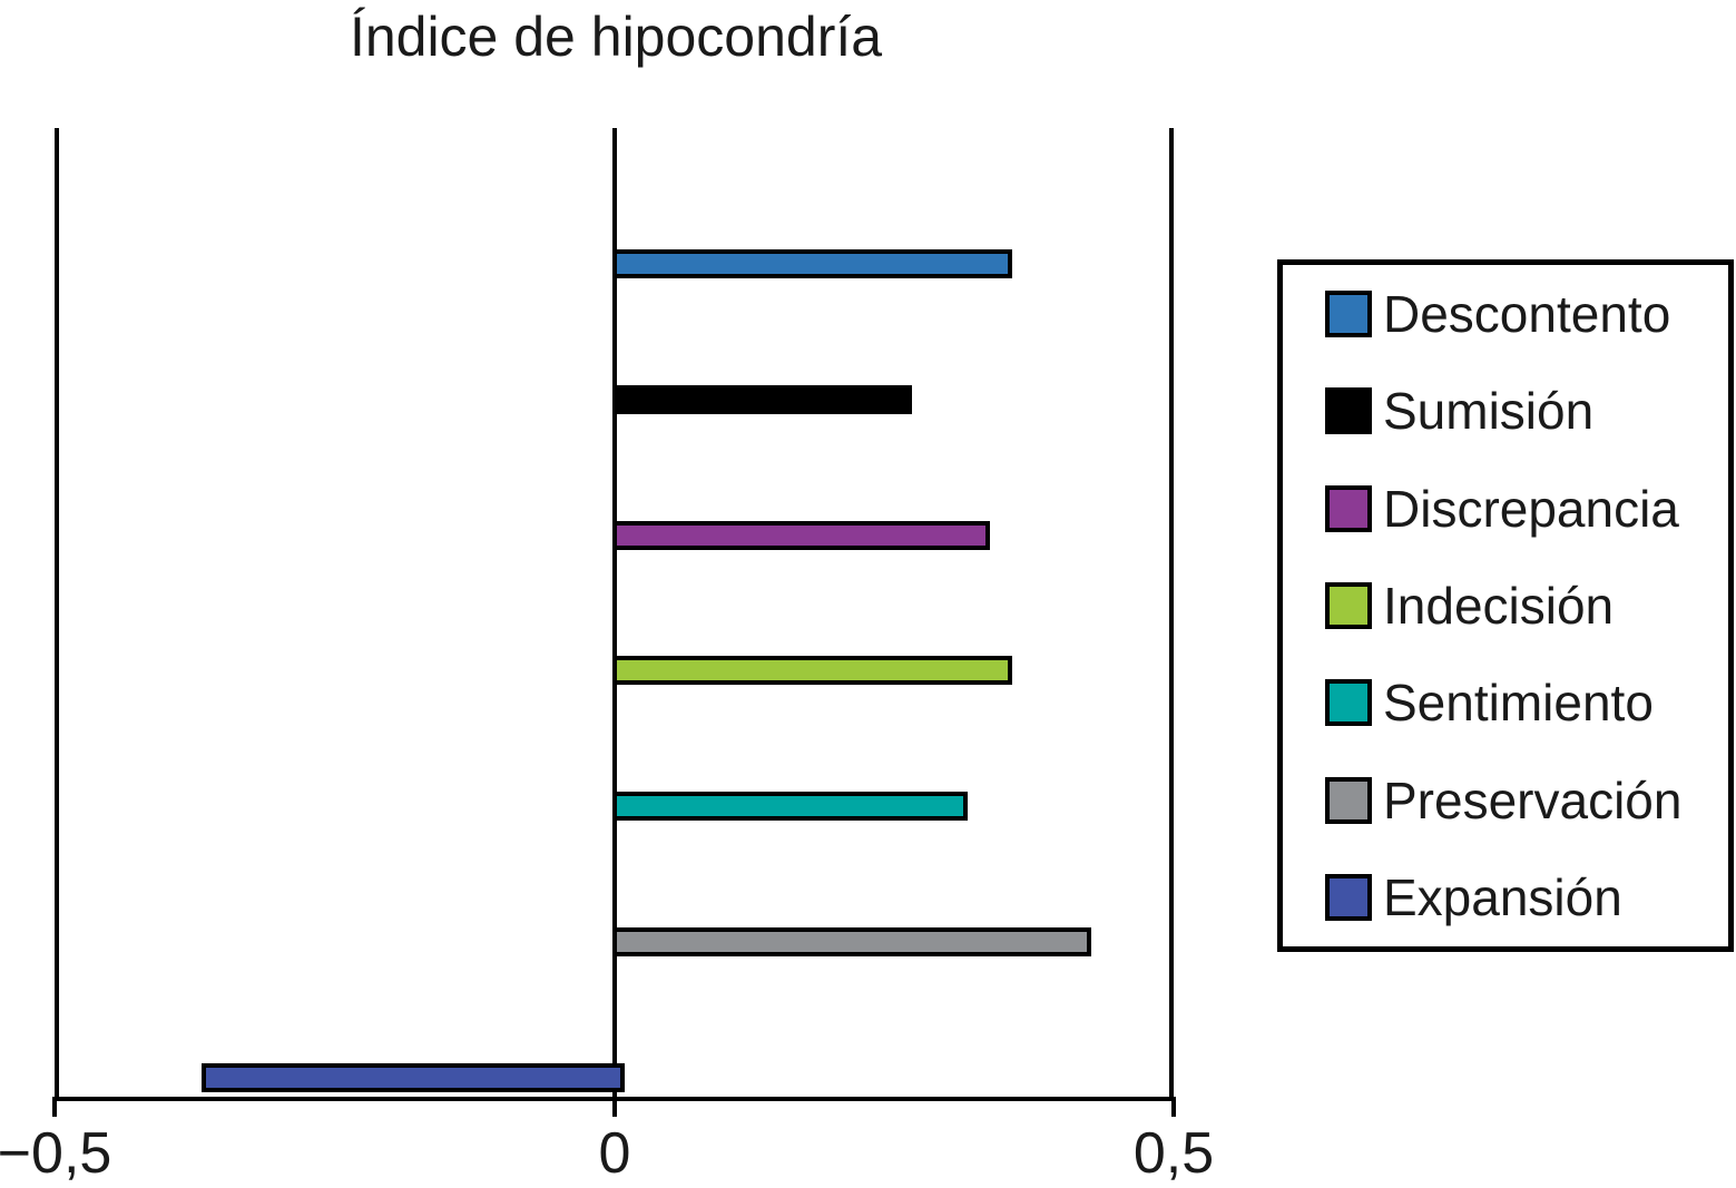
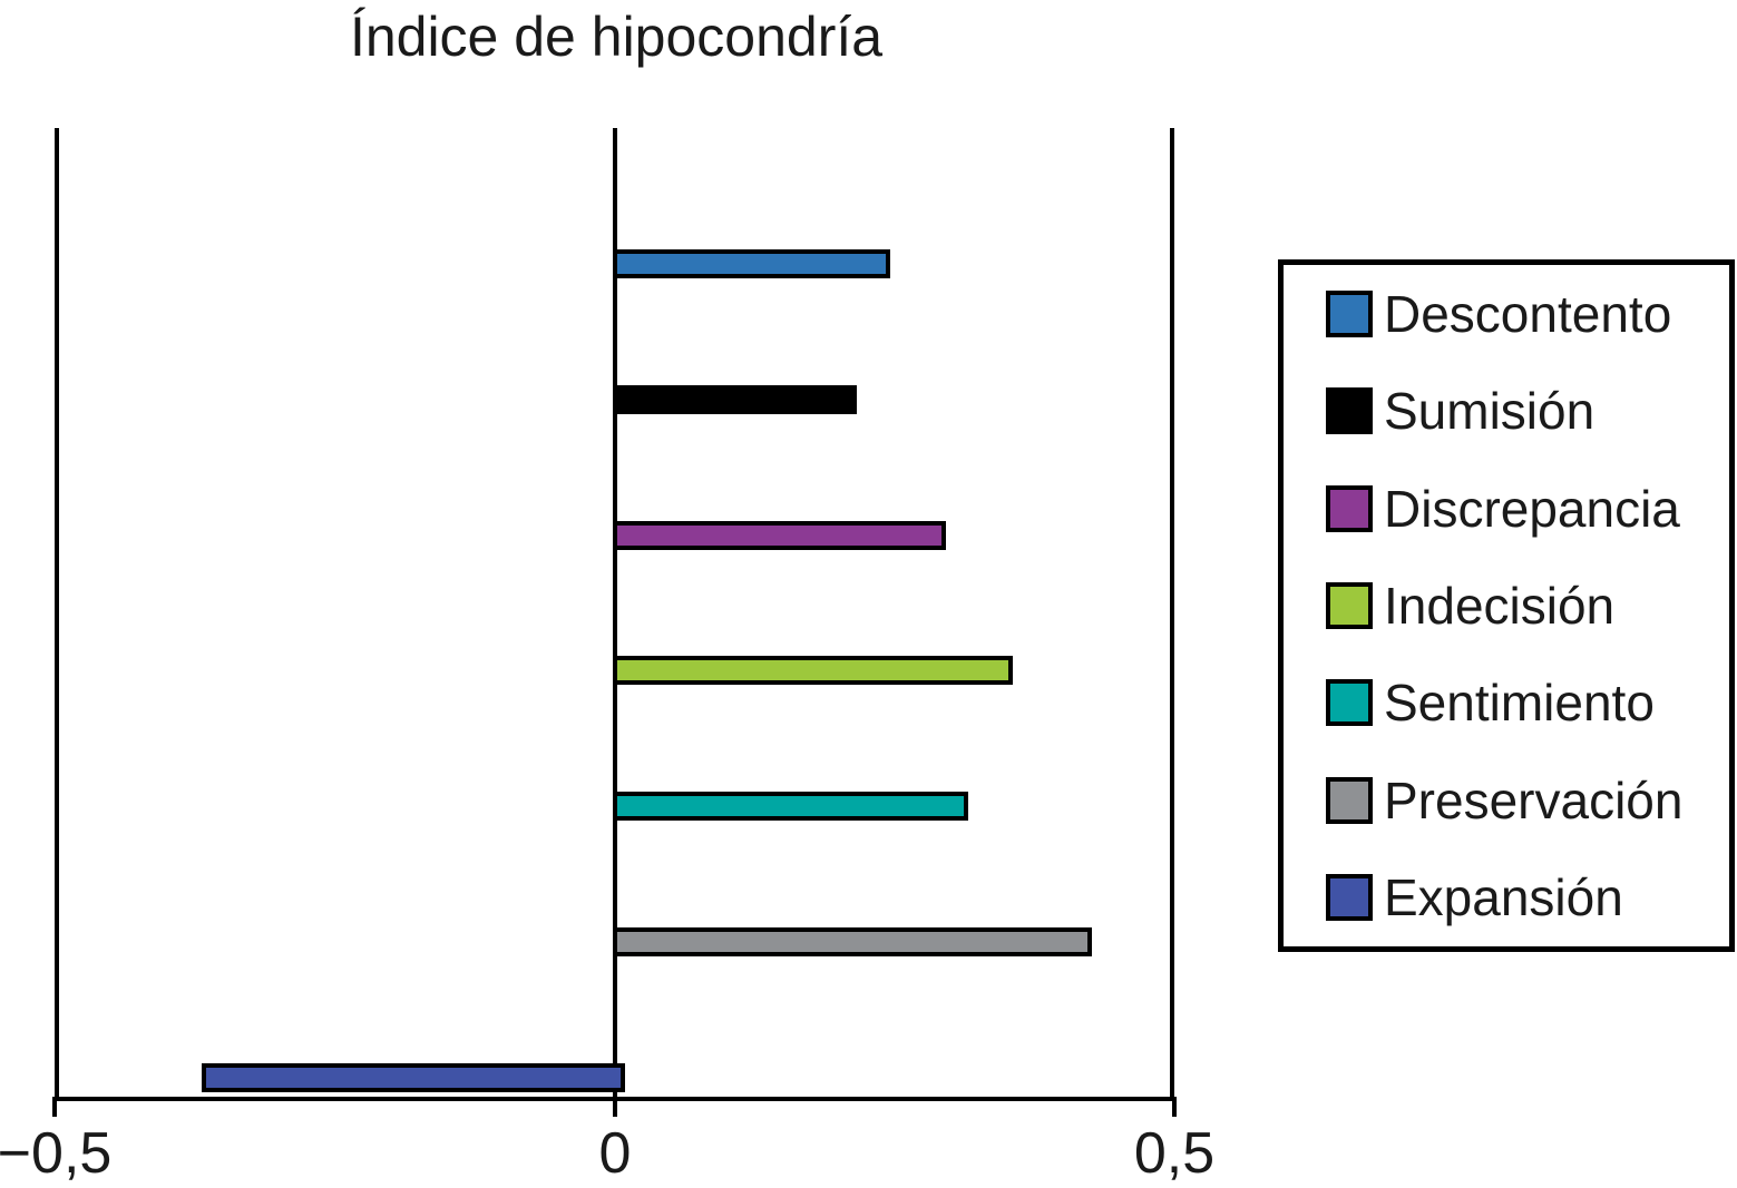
Descontento: 0,35 -> 0,24
Sumisión: 0,26 -> 0,21
Discrepancia: 0,33 -> 0,29
